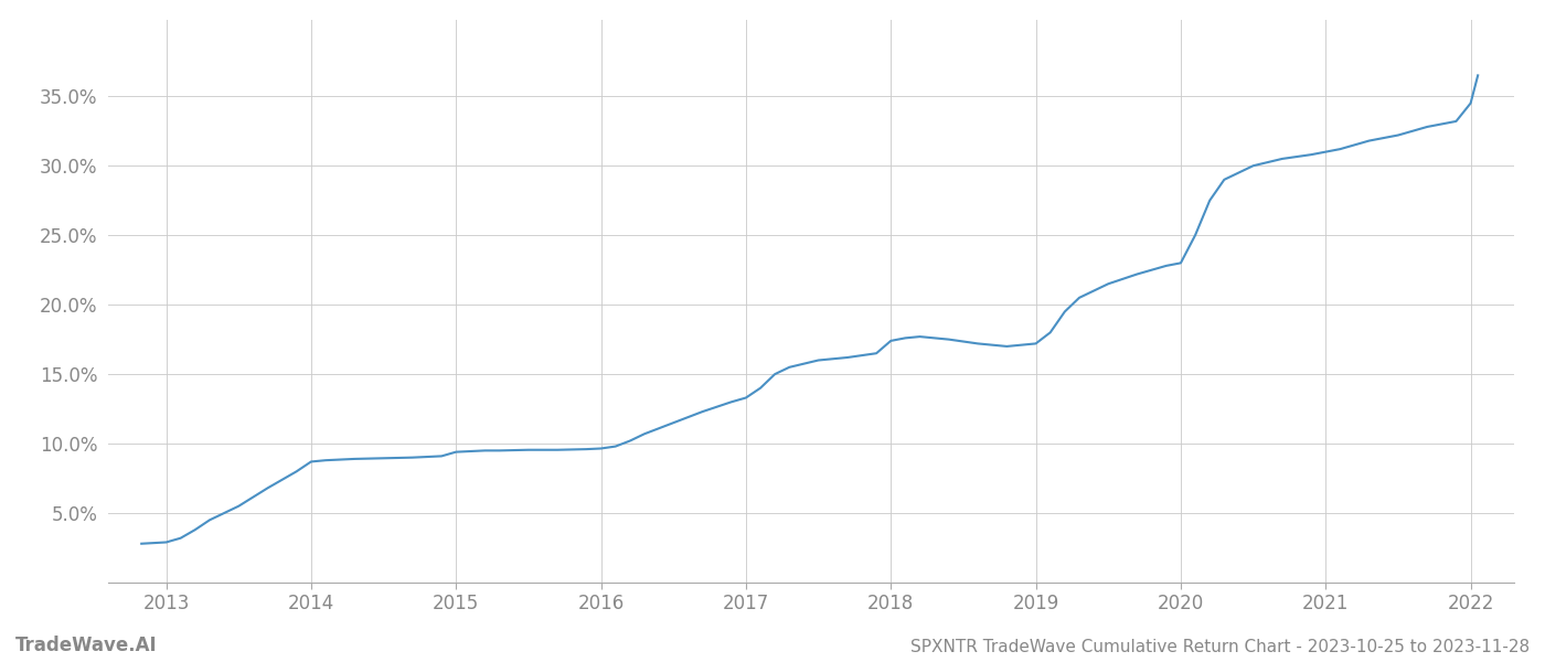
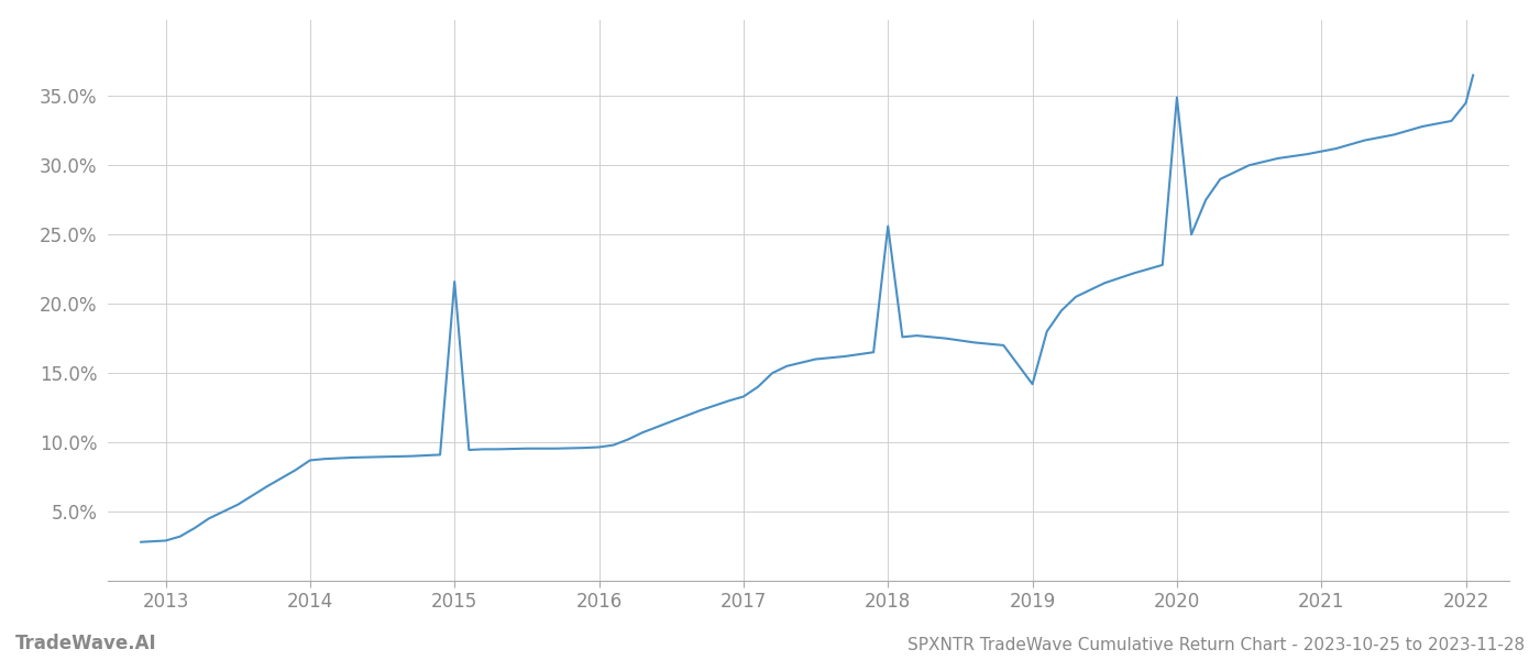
2015: 9.4% -> 21.6%
2018: 17.4% -> 25.6%
2019: 17.2% -> 14.2%
2020: 23.0% -> 34.9%
